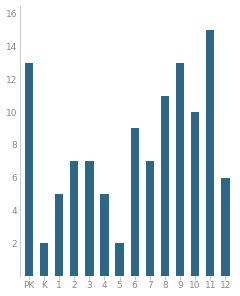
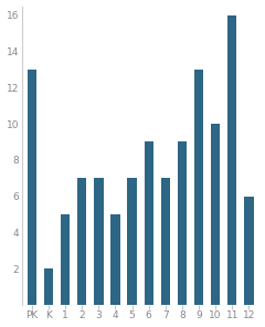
5: 2 -> 7
8: 11 -> 9
11: 15 -> 16
